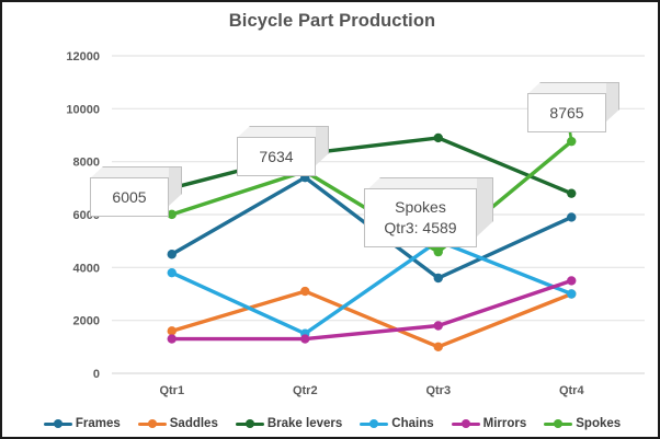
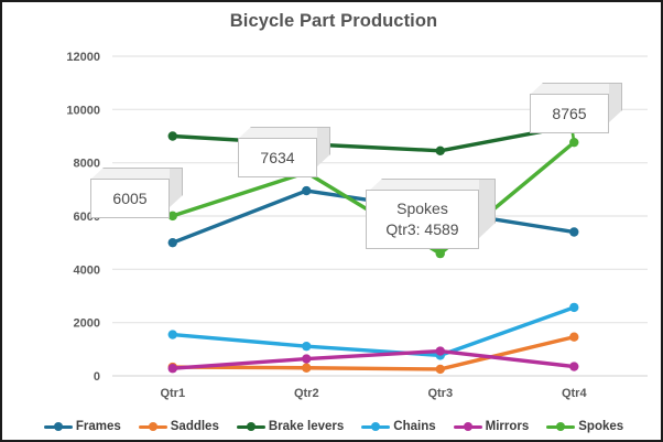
Frames/Qtr1: 4500 -> 5000
Saddles/Qtr1: 1600 -> 300
Brake levers/Qtr1: 7000 -> 9000
Chains/Qtr1: 3800 -> 1600
Mirrors/Qtr1: 1300 -> 300
Frames/Qtr2: 7400 -> 7000
Saddles/Qtr2: 3100 -> 300
Brake levers/Qtr2: 8300 -> 8700
Chains/Qtr2: 1500 -> 1100
Mirrors/Qtr2: 1300 -> 600
Frames/Qtr3: 3600 -> 6200
Saddles/Qtr3: 1000 -> 200
Brake levers/Qtr3: 8900 -> 8400
Chains/Qtr3: 5000 -> 800
Mirrors/Qtr3: 1800 -> 900
Frames/Qtr4: 5900 -> 5400
Saddles/Qtr4: 3000 -> 1500
Brake levers/Qtr4: 6800 -> 9400
Chains/Qtr4: 3000 -> 2600
Mirrors/Qtr4: 3500 -> 400
